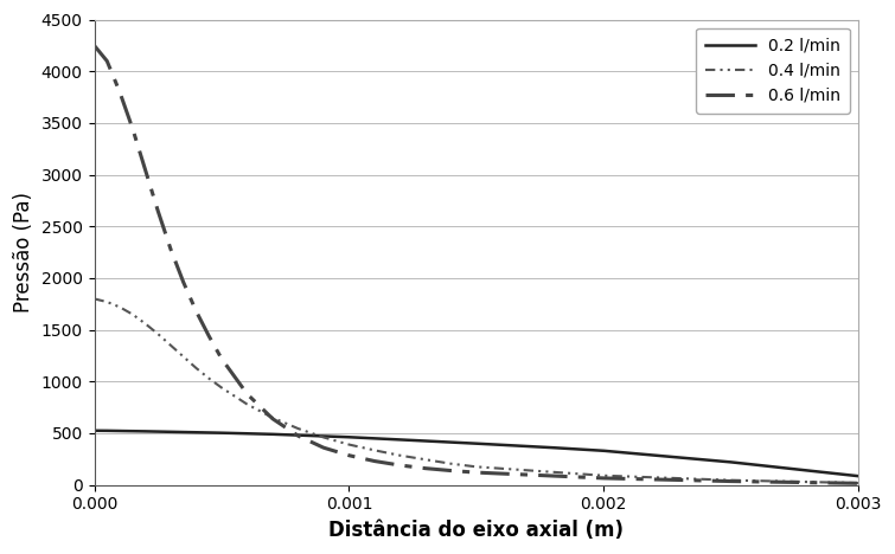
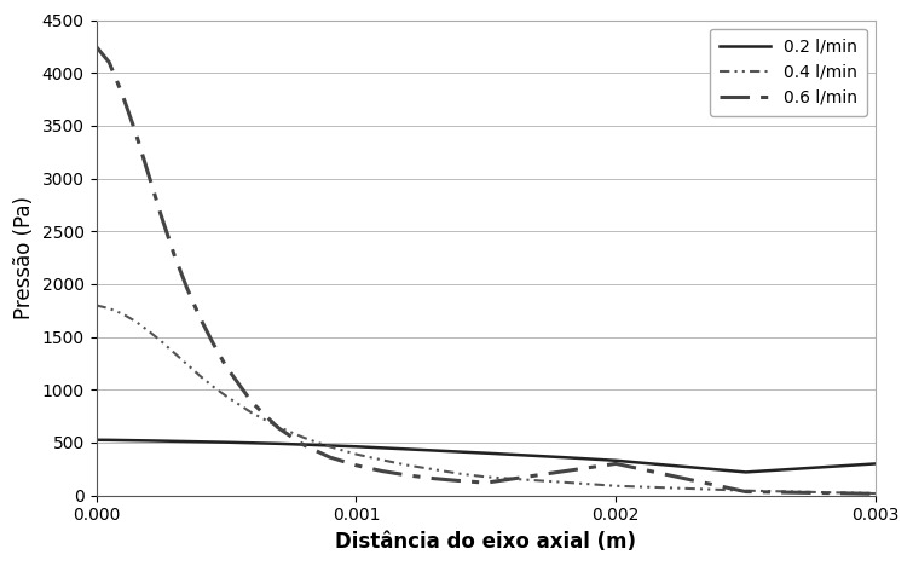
0.6 l/min/0.002: 60 -> 300
0.2 l/min/0.003: 80 -> 300
